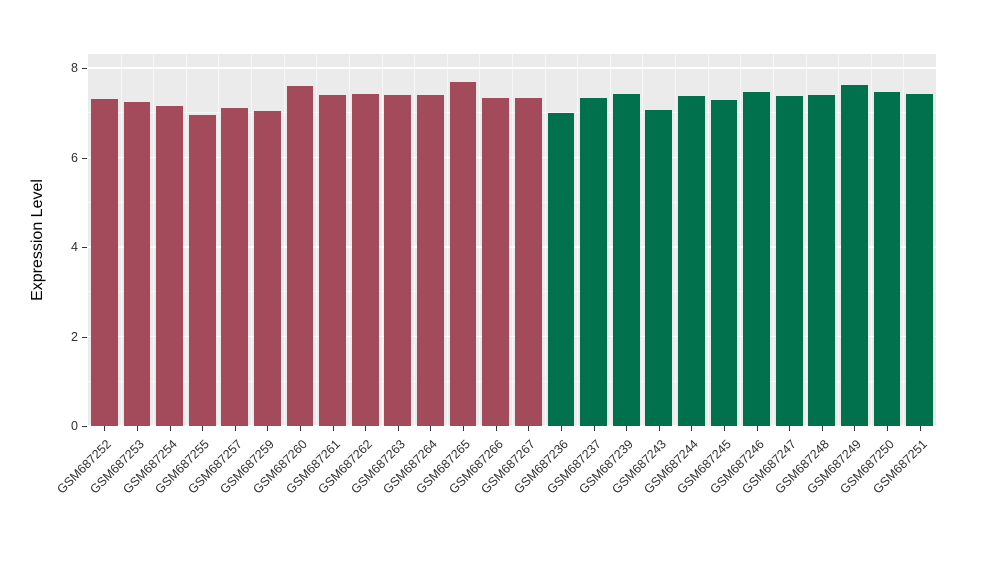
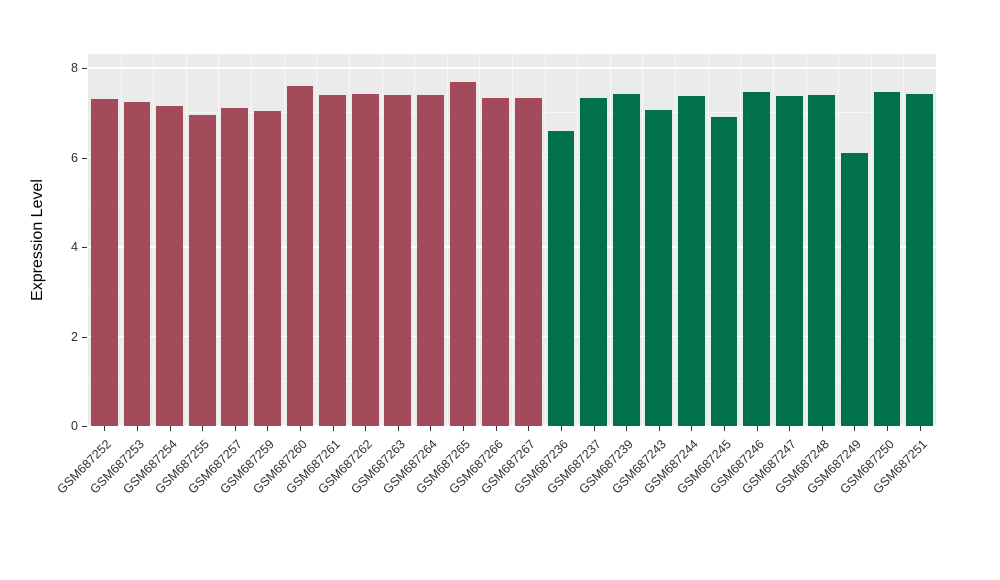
GSM687236: 7.0 -> 6.6
GSM687245: 7.3 -> 6.9
GSM687249: 7.6 -> 6.1
